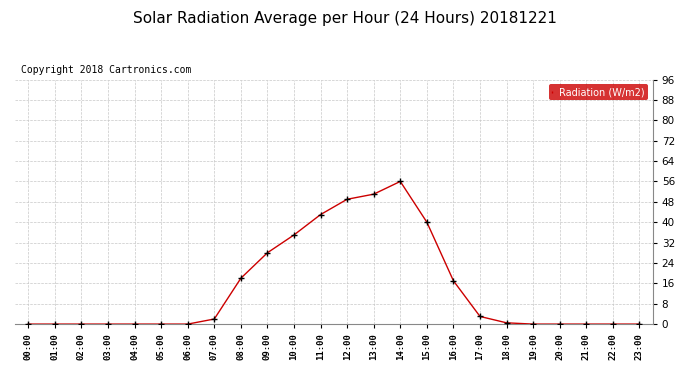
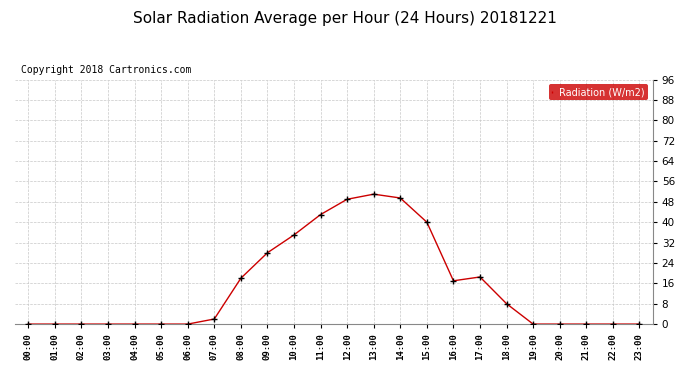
14:00: 56.0 -> 49.5
17:00: 3.0 -> 18.5
18:00: 0.5 -> 8.0
